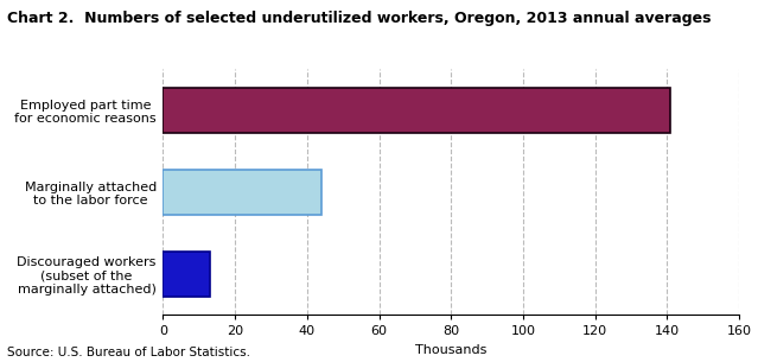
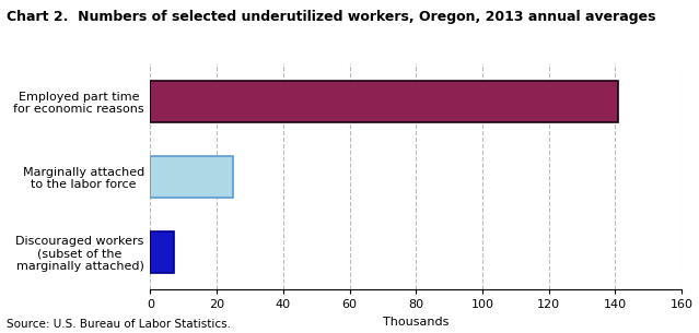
Marginally attached to the labor force: 44 -> 25
Discouraged workers (subset of the marginally attached): 13 -> 7
